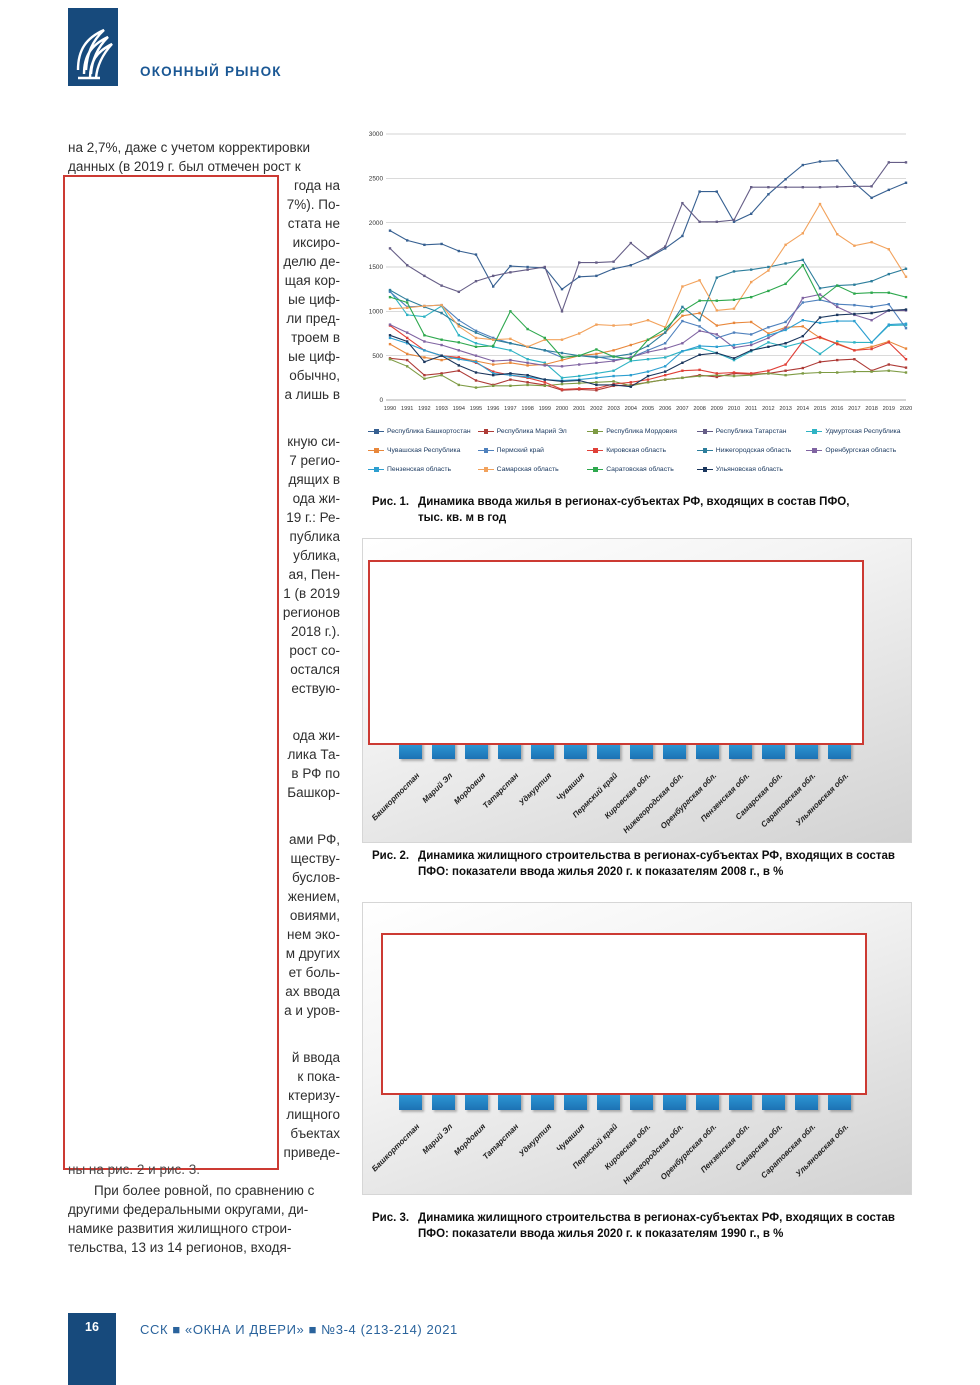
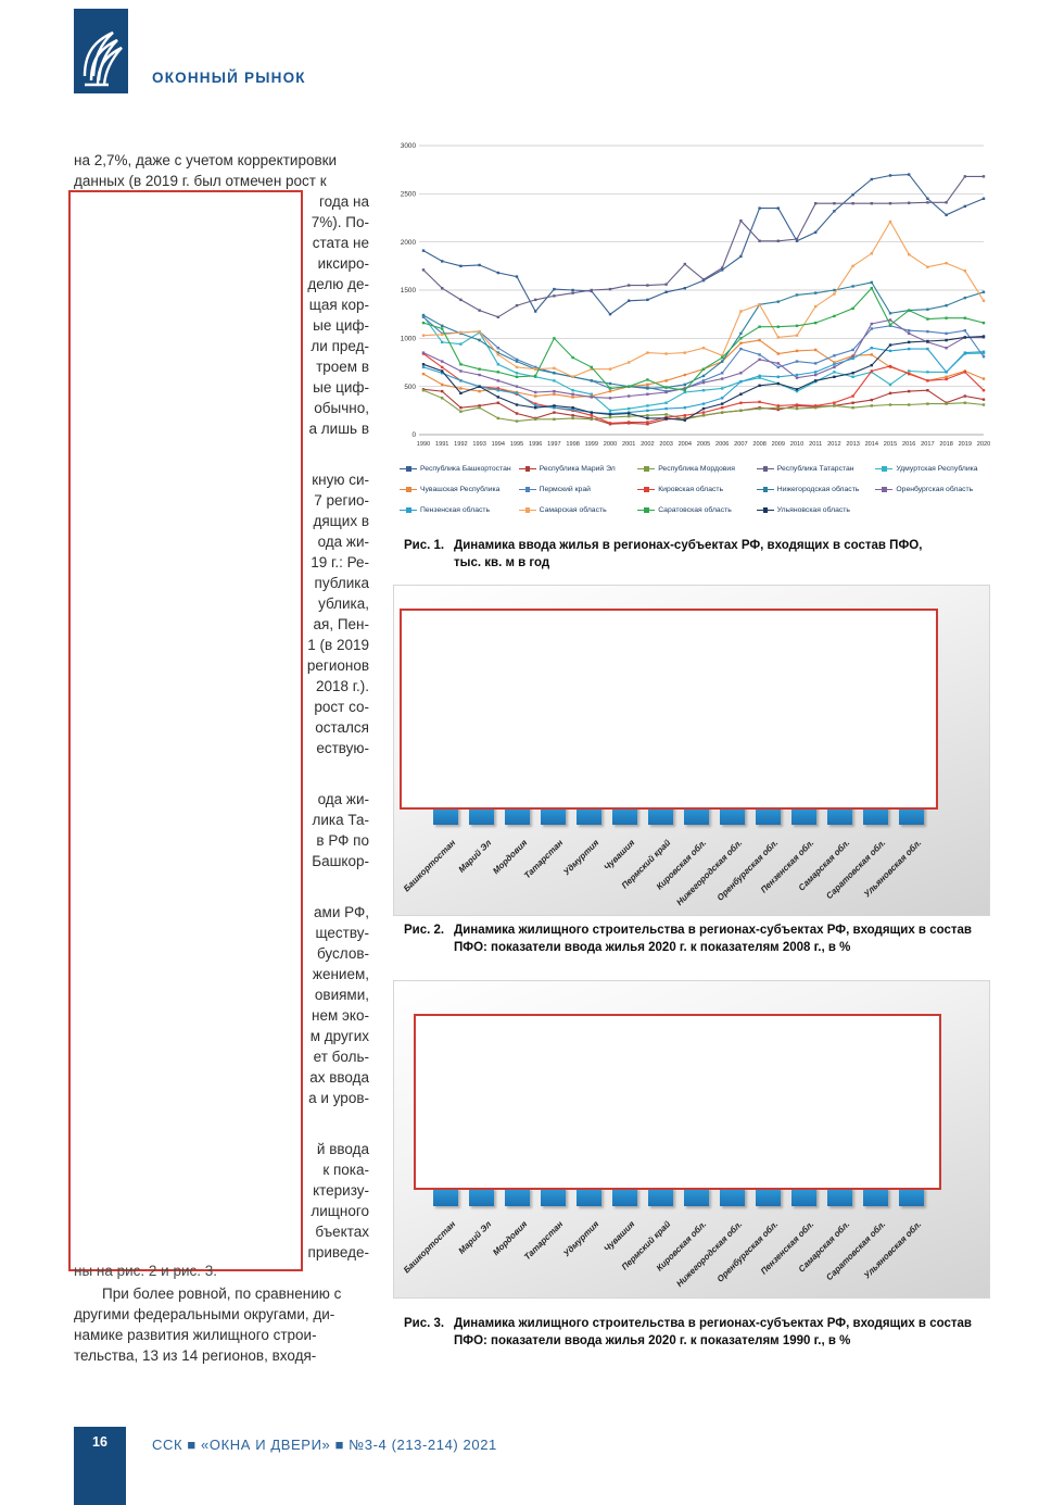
Республика Татарстан/2000: 1000 -> 1500
Нижегородская область/2008: 900 -> 1400
